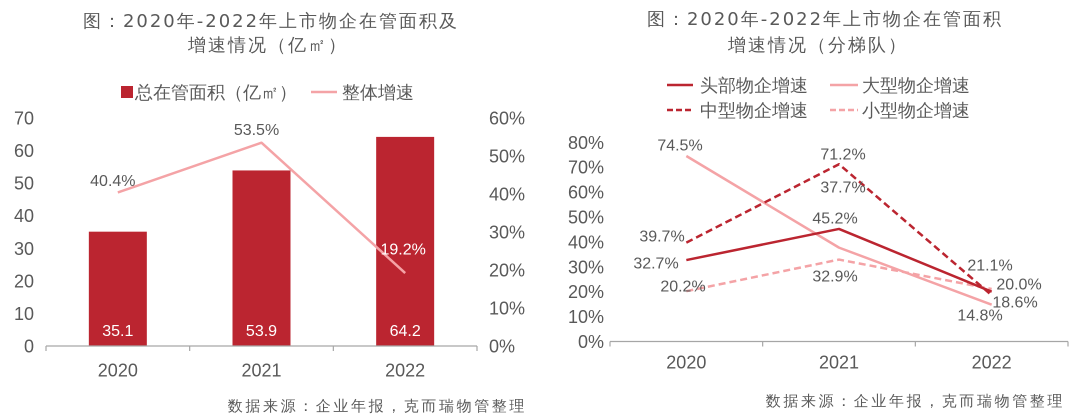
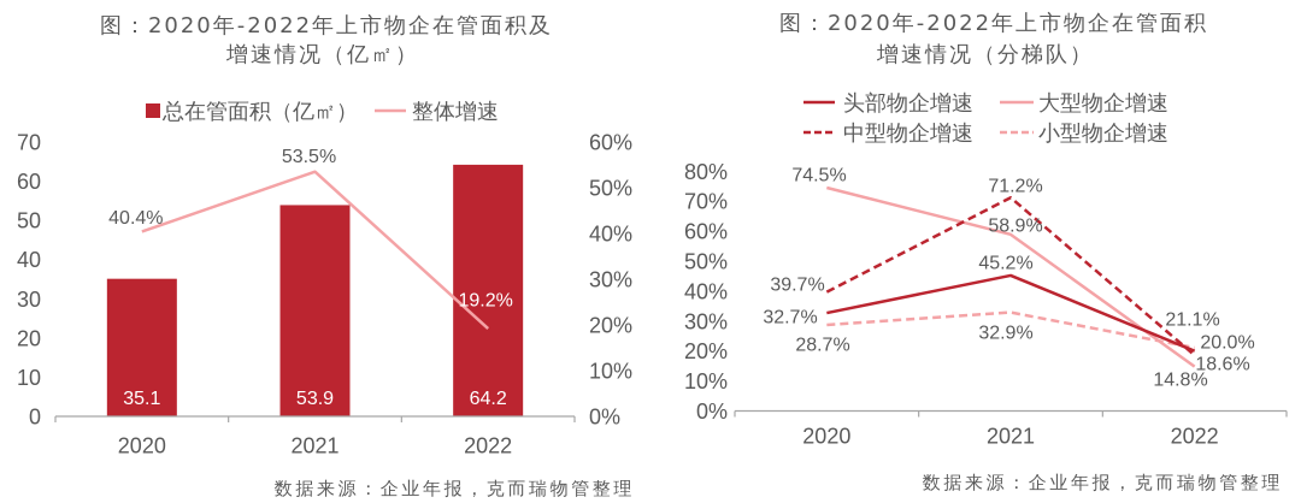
图：2020年-2022年上市物企在管面积增速情况（分梯队）/小型物企增速/2020: 20.2% -> 28.7%
图：2020年-2022年上市物企在管面积增速情况（分梯队）/大型物企增速/2021: 37.7% -> 58.9%
